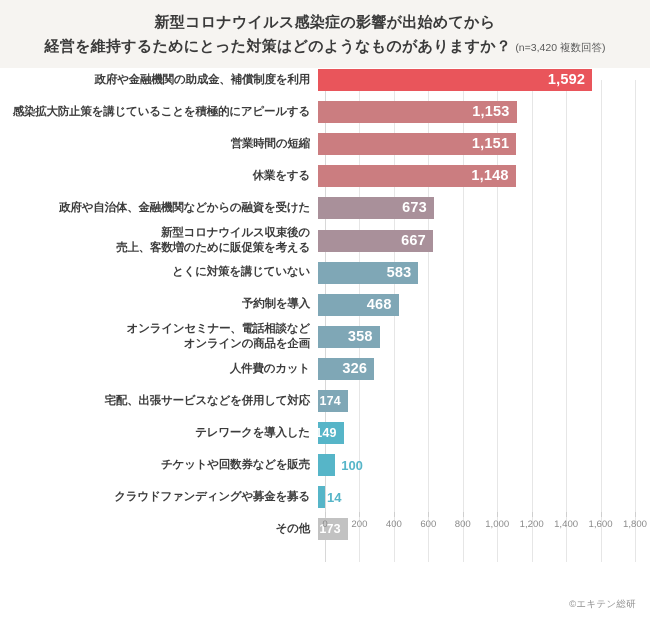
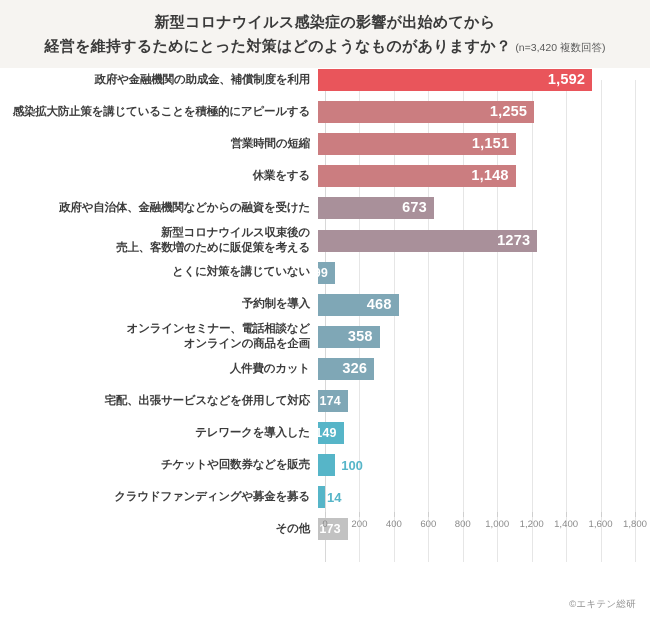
感染拡大防止策を講じていることを積極的にアピールする: 1,153 -> 1,255
新型コロナウイルス収束後の 売上、客数増のために販促策を考える: 667 -> 1273
とくに対策を講じていない: 583 -> 99
